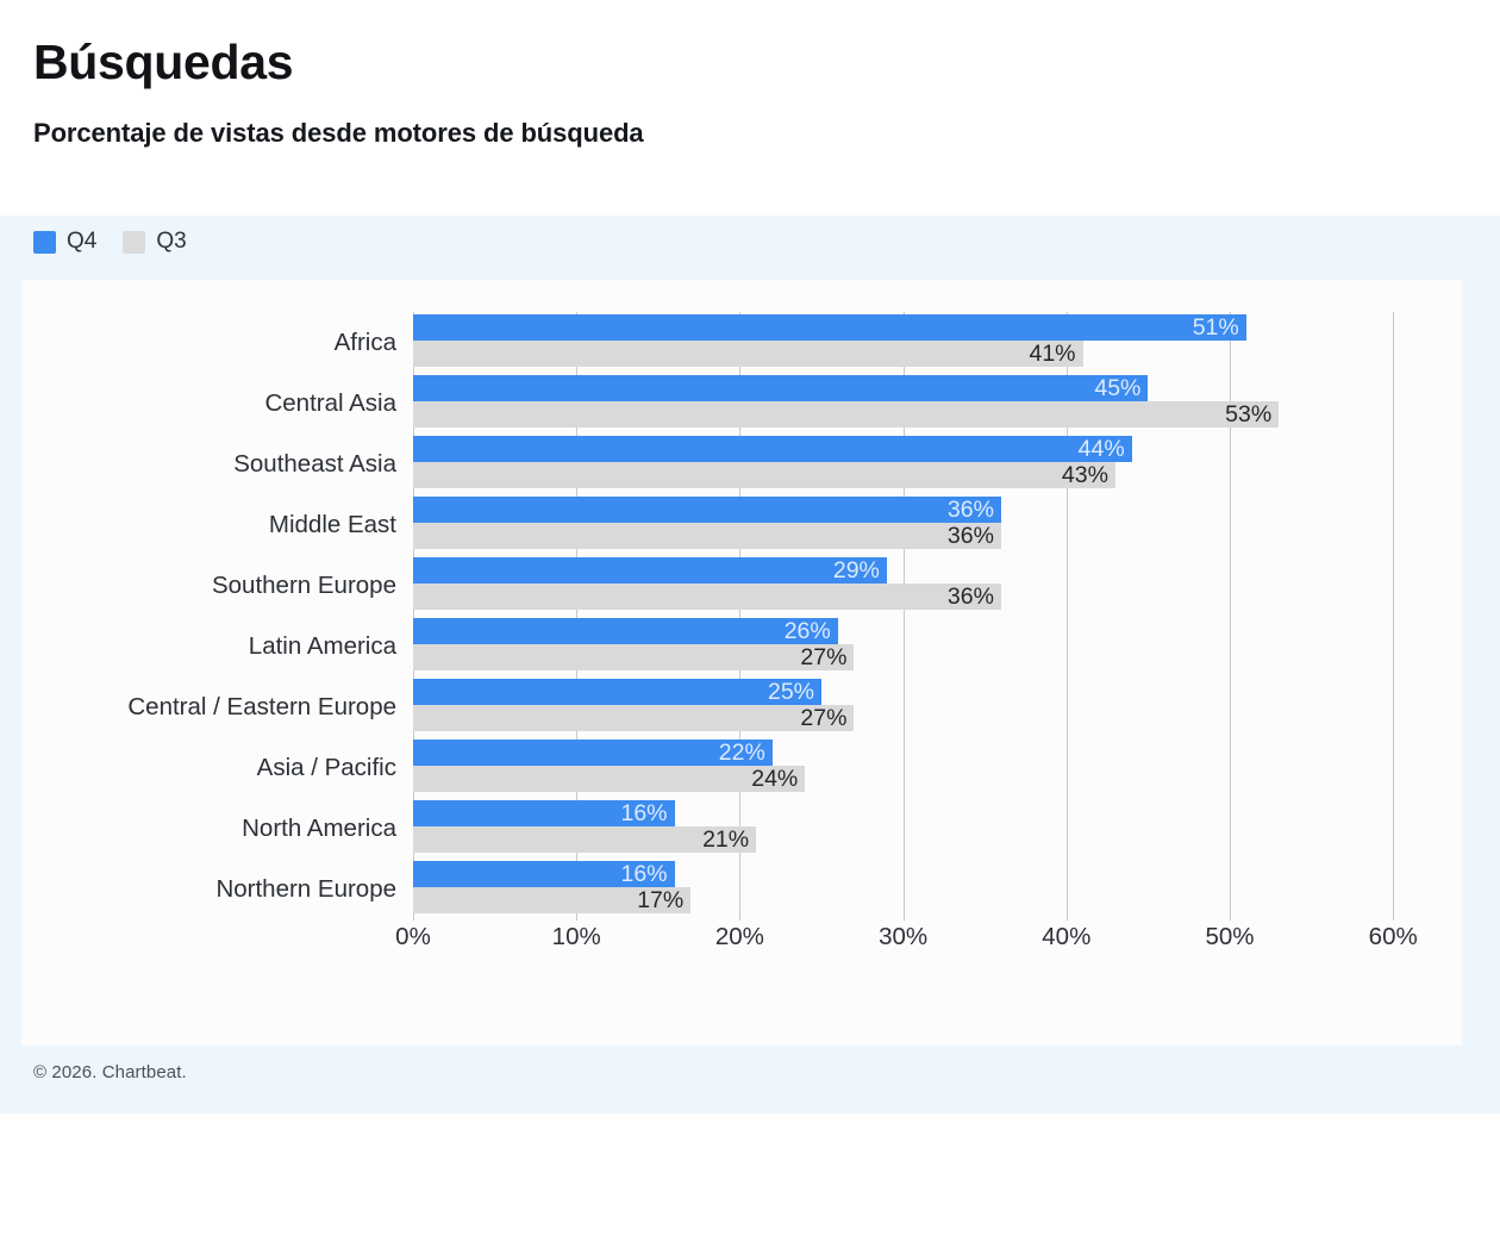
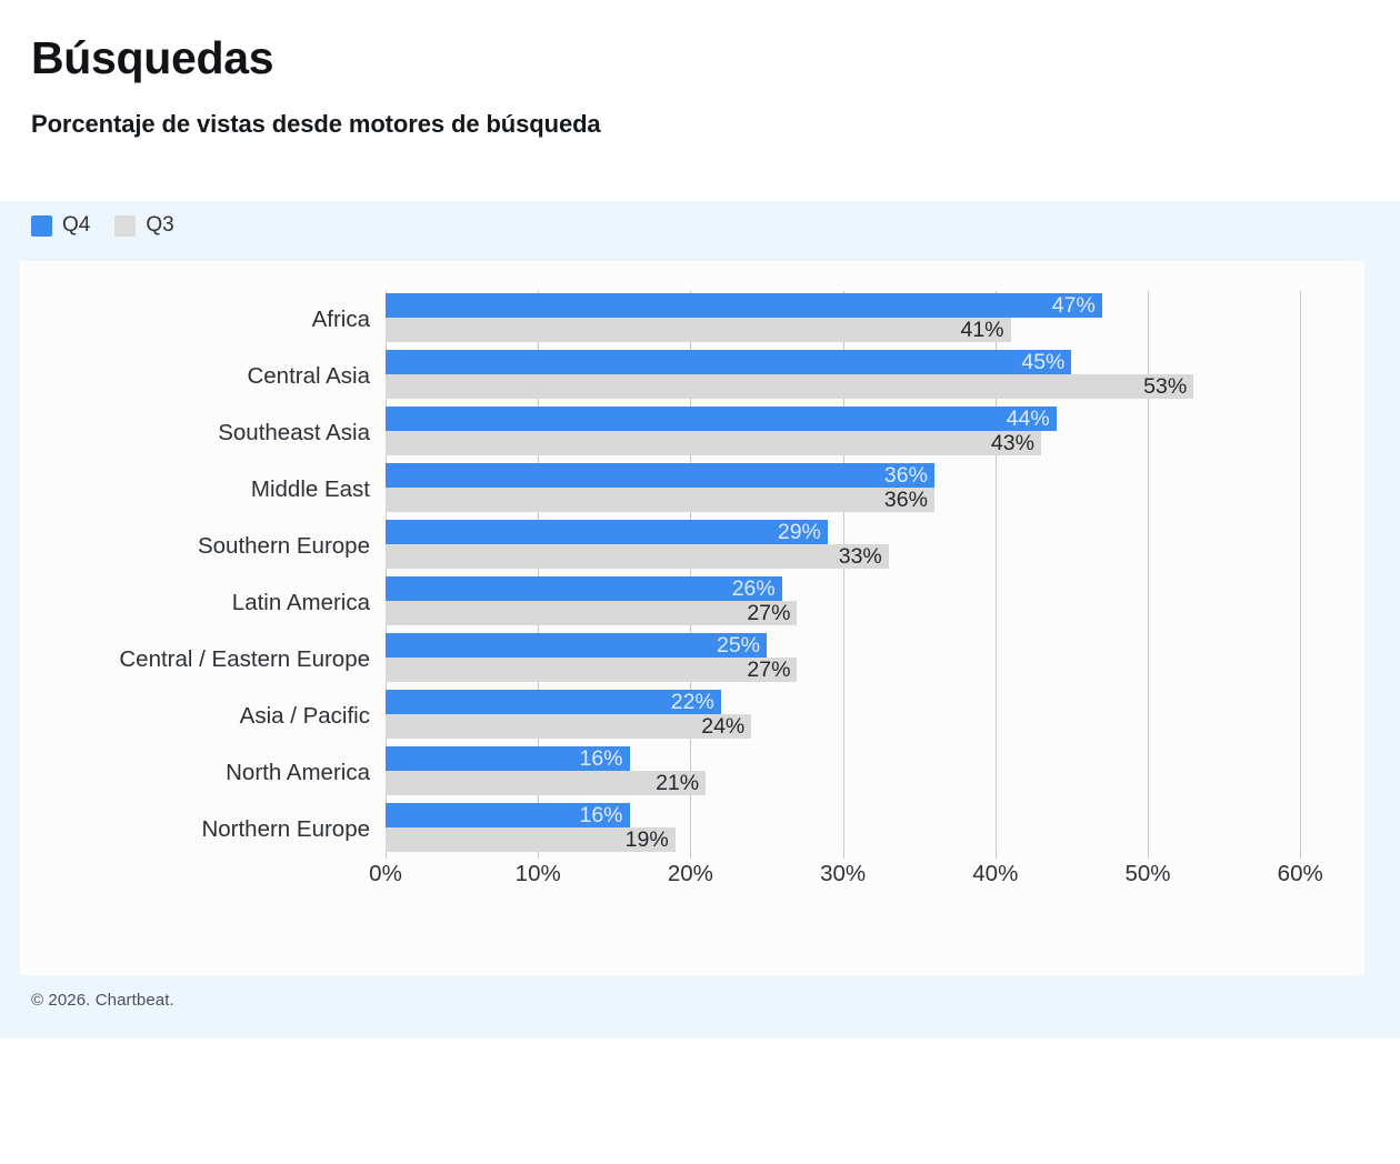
Q4/Africa: 51% -> 47%
Q3/Southern Europe: 36% -> 33%
Q3/Northern Europe: 17% -> 19%
